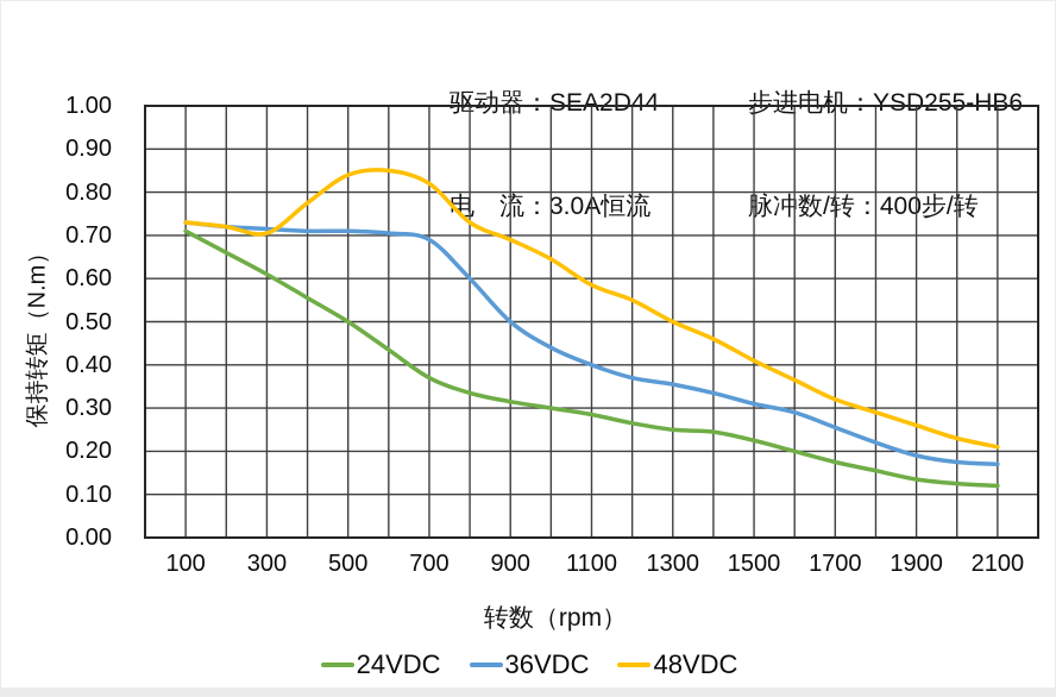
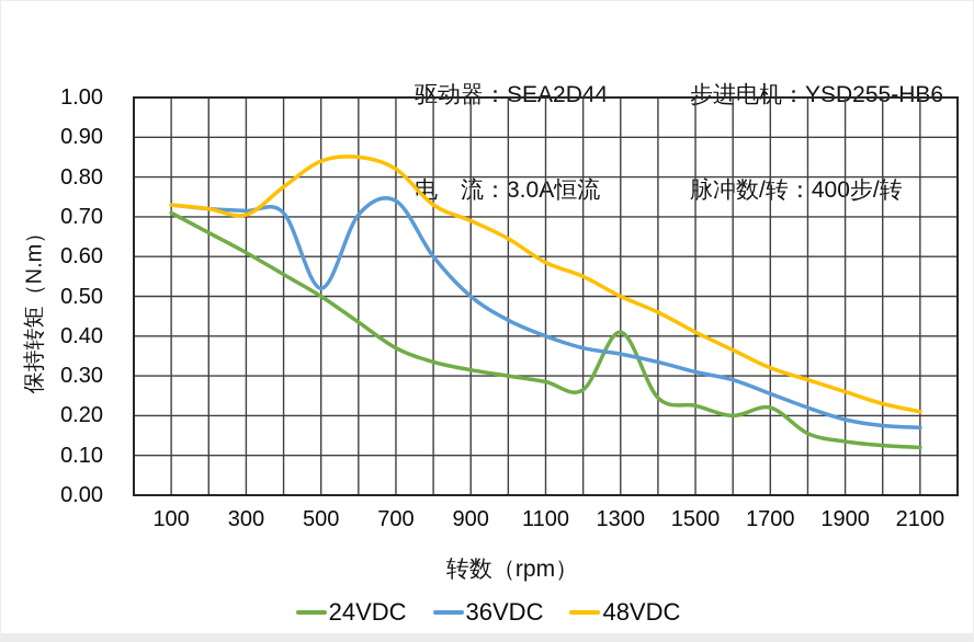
36VDC/500: 0.71 -> 0.52
36VDC/700: 0.69 -> 0.74
24VDC/1300: 0.25 -> 0.41
24VDC/1700: 0.17 -> 0.22
